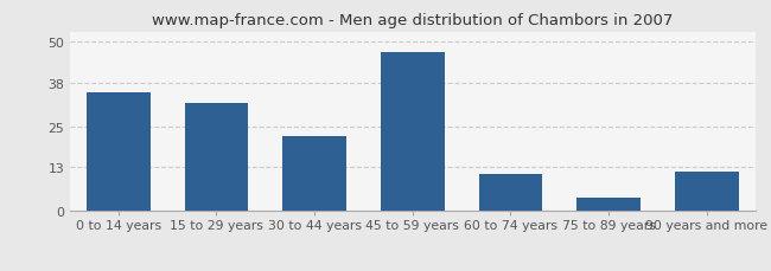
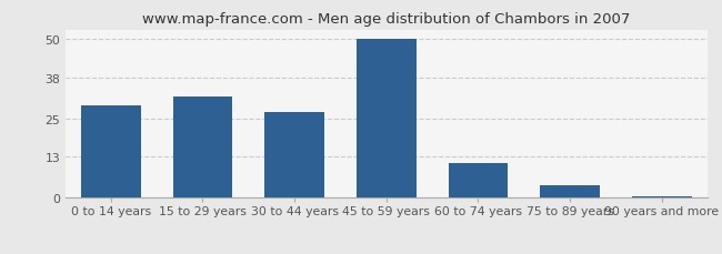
0 to 14 years: 35.0 -> 29.0
30 to 44 years: 22.0 -> 27.0
45 to 59 years: 47.0 -> 50.0
90 years and more: 11.5 -> 0.5
